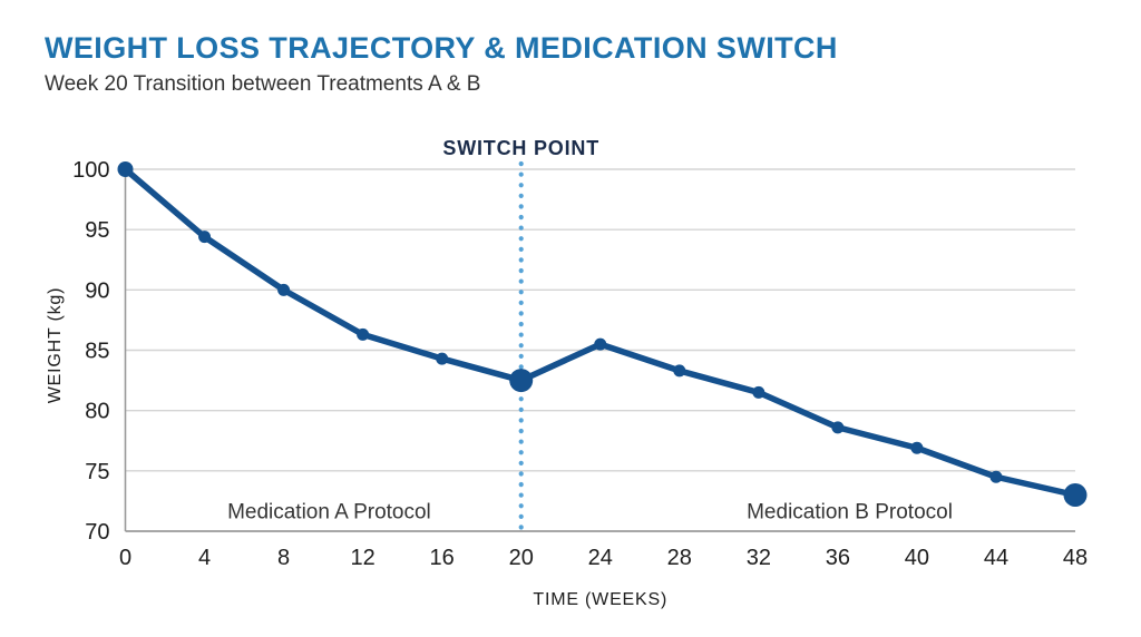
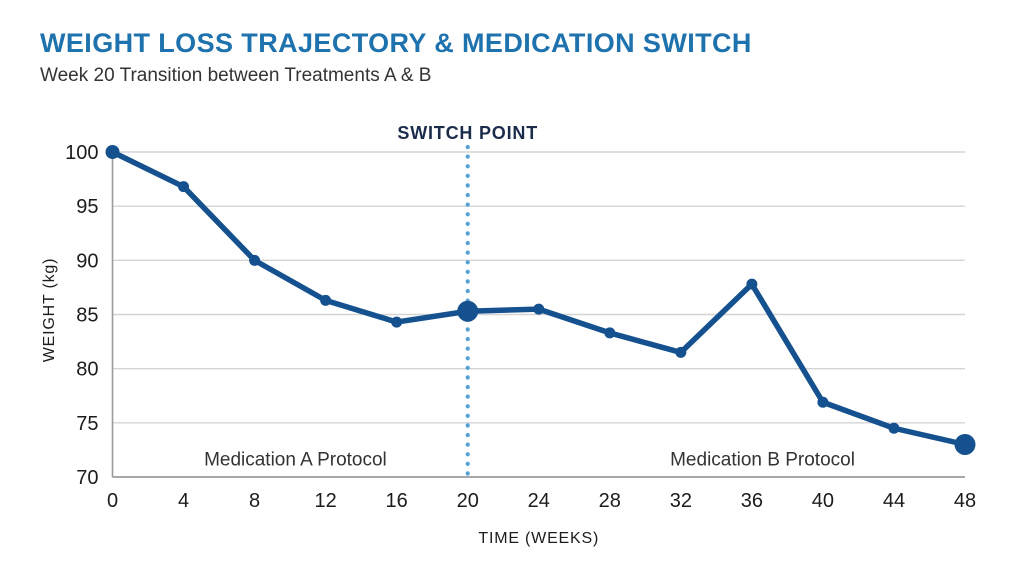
4: 94.4 -> 96.8
20: 82.5 -> 85.3
36: 78.6 -> 87.8
